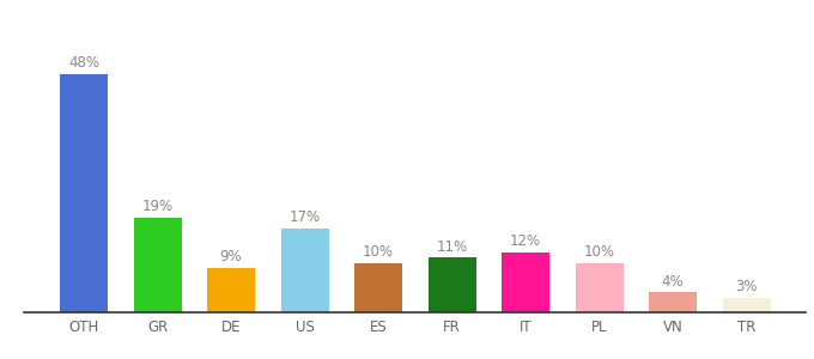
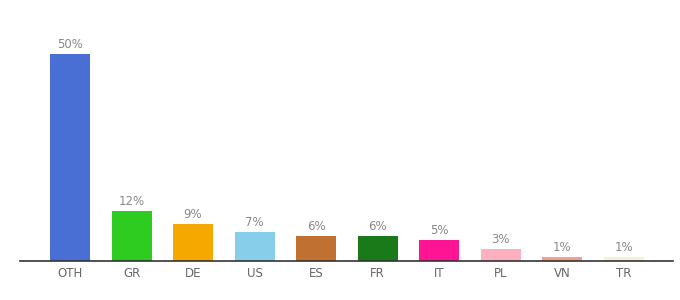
OTH: 48% -> 50%
GR: 19% -> 12%
US: 17% -> 7%
ES: 10% -> 6%
FR: 11% -> 6%
IT: 12% -> 5%
PL: 10% -> 3%
VN: 4% -> 1%
TR: 3% -> 1%
